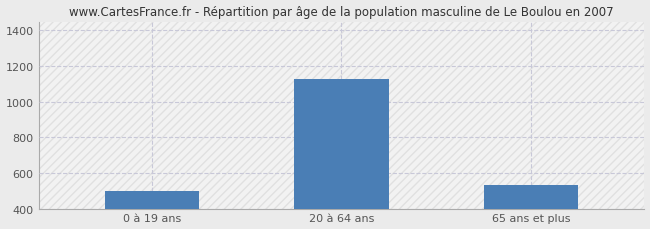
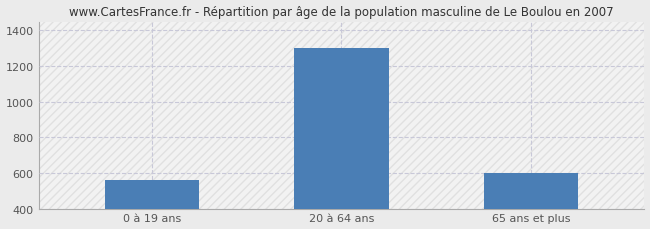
0 à 19 ans: 500 -> 560
20 à 64 ans: 1130 -> 1300
65 ans et plus: 530 -> 600
